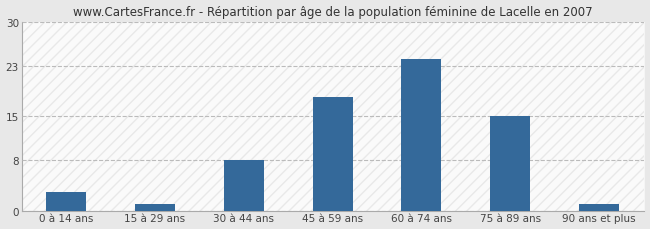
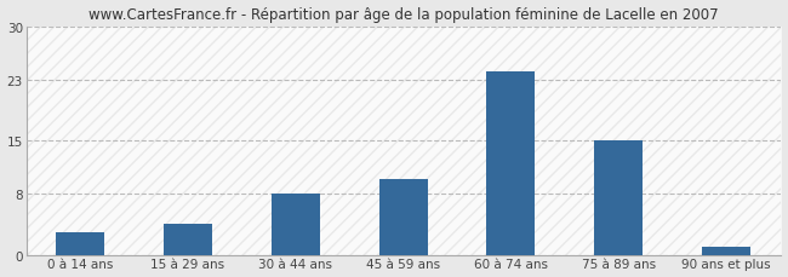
15 à 29 ans: 1 -> 4
45 à 59 ans: 18 -> 10
